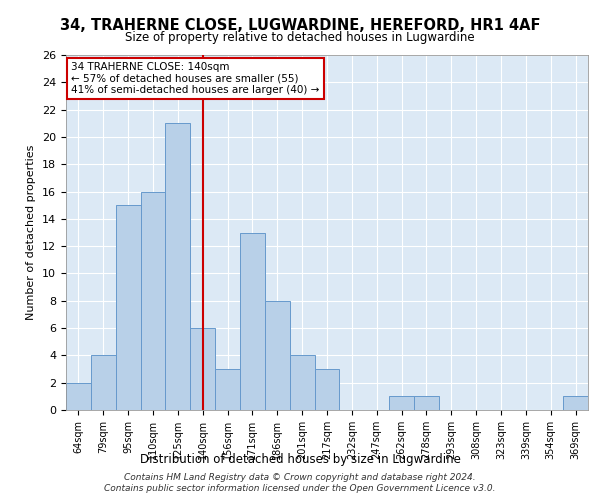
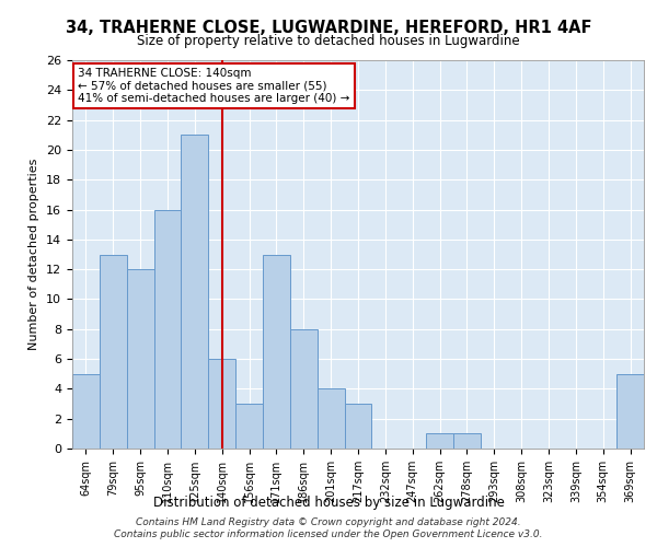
64sqm: 2 -> 5
79sqm: 4 -> 13
95sqm: 15 -> 12
369sqm: 1 -> 5
